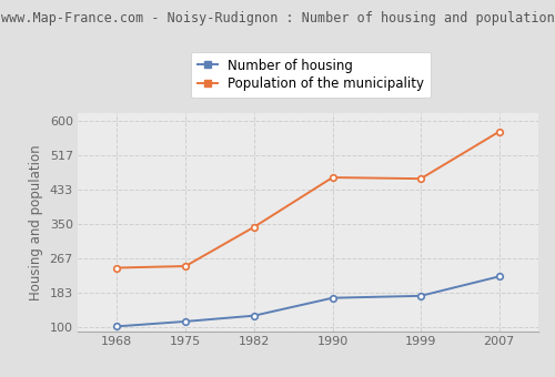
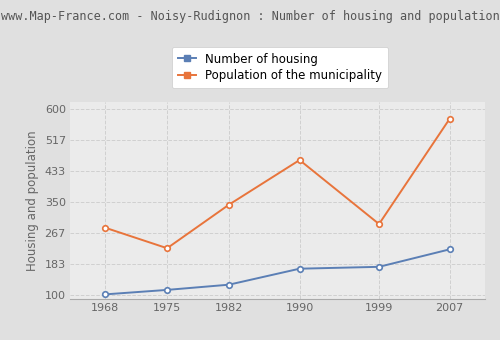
Population of the municipality/1968: 243 -> 280
Population of the municipality/1975: 247 -> 225
Population of the municipality/1999: 459 -> 290
